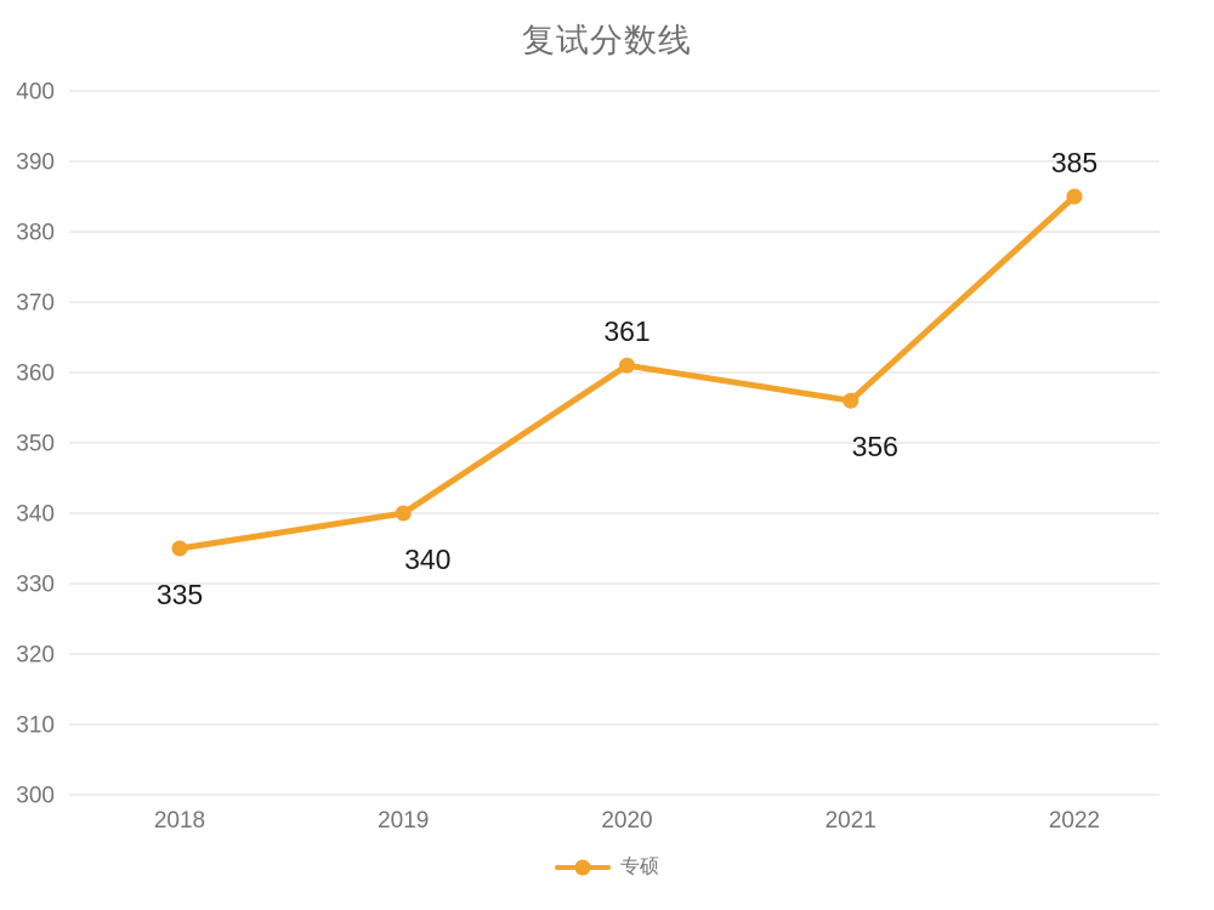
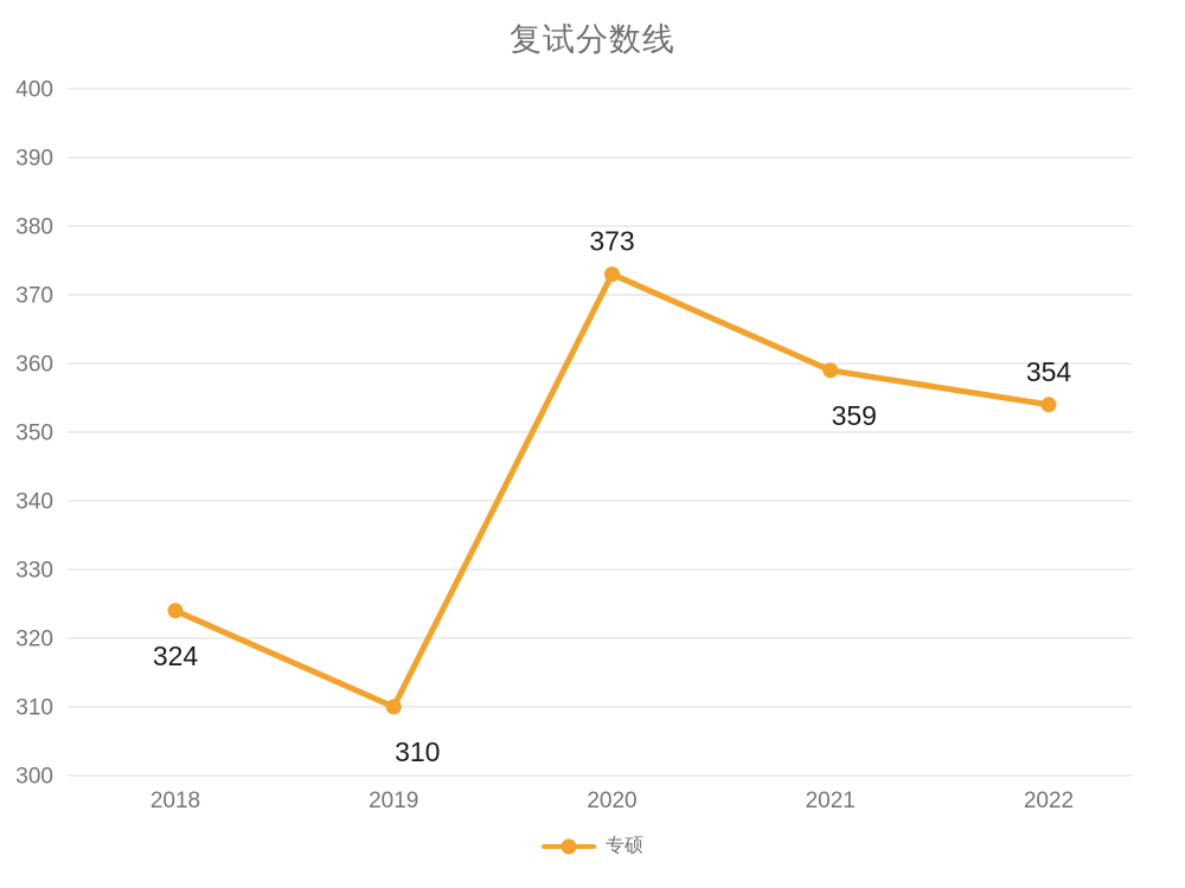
2018: 335 -> 324
2019: 340 -> 310
2020: 361 -> 373
2021: 356 -> 359
2022: 385 -> 354
